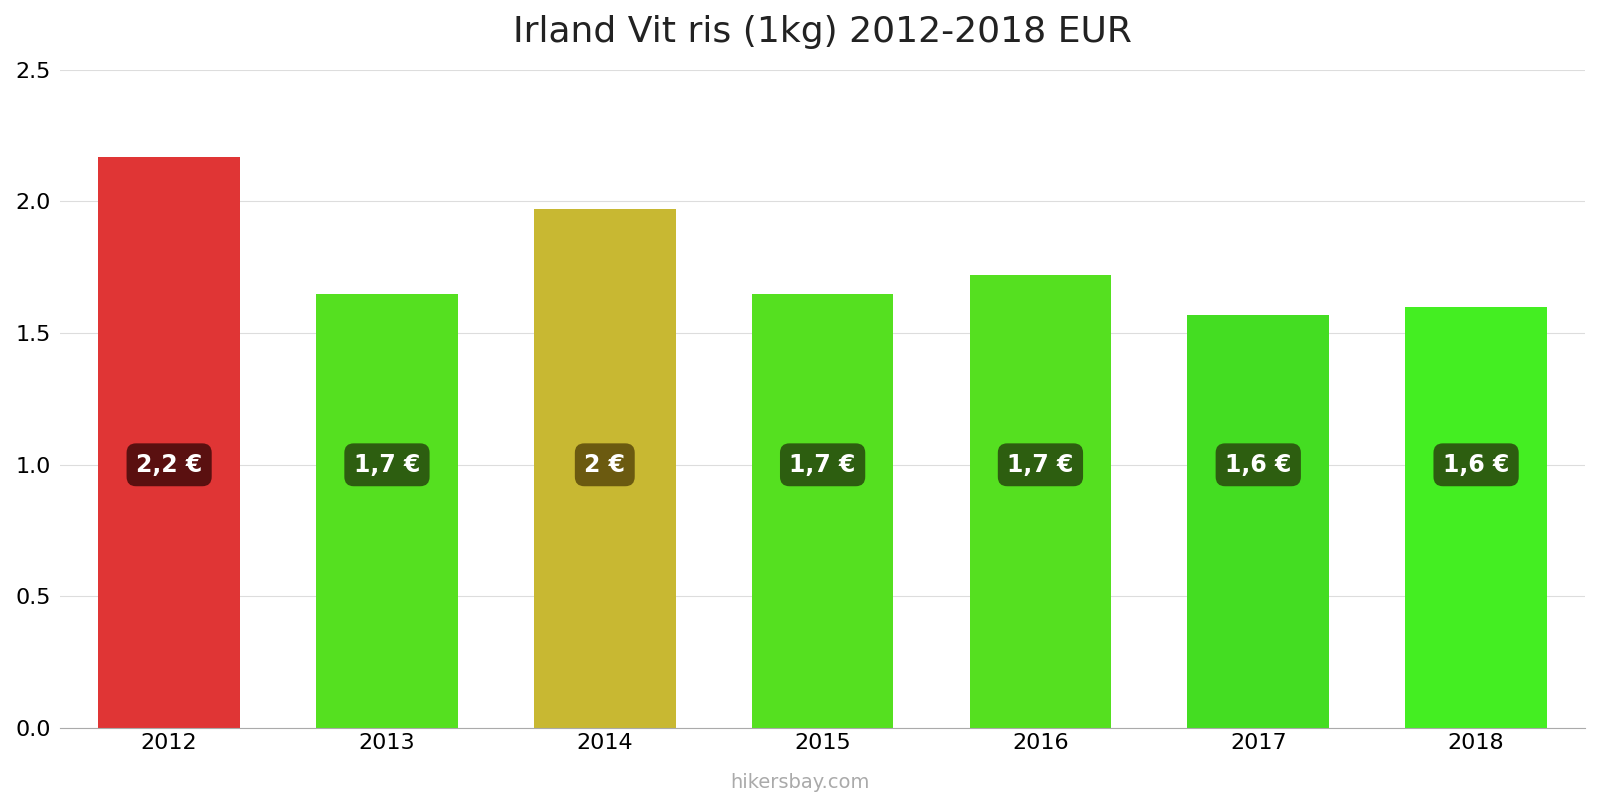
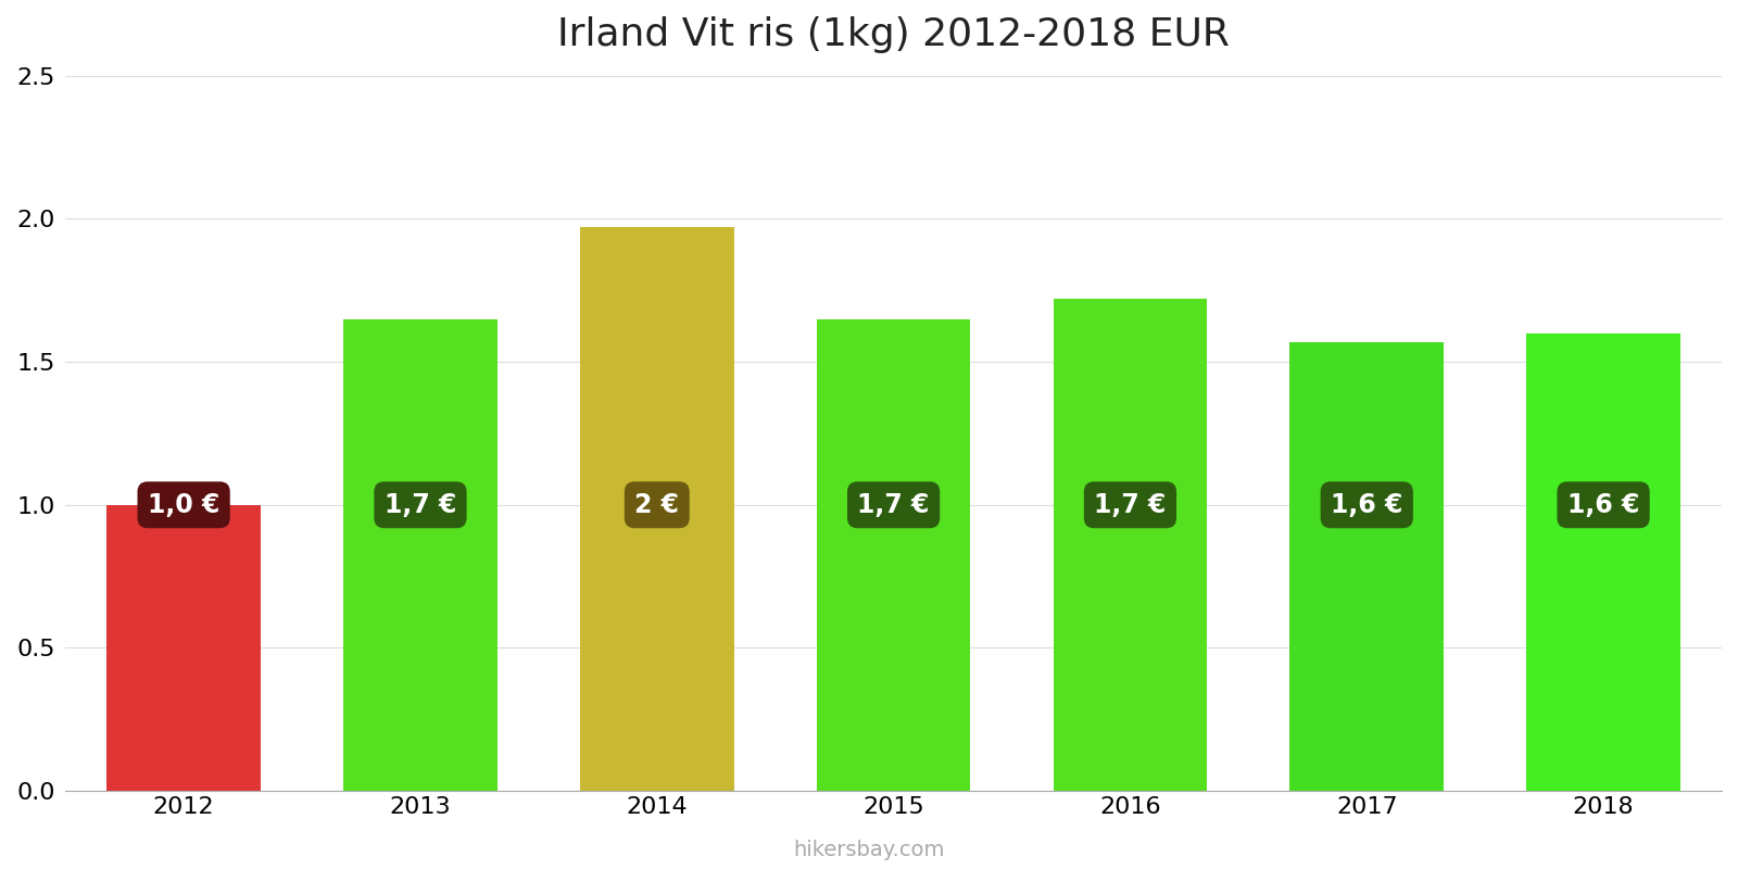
2012: 2,2 -> 1,0
